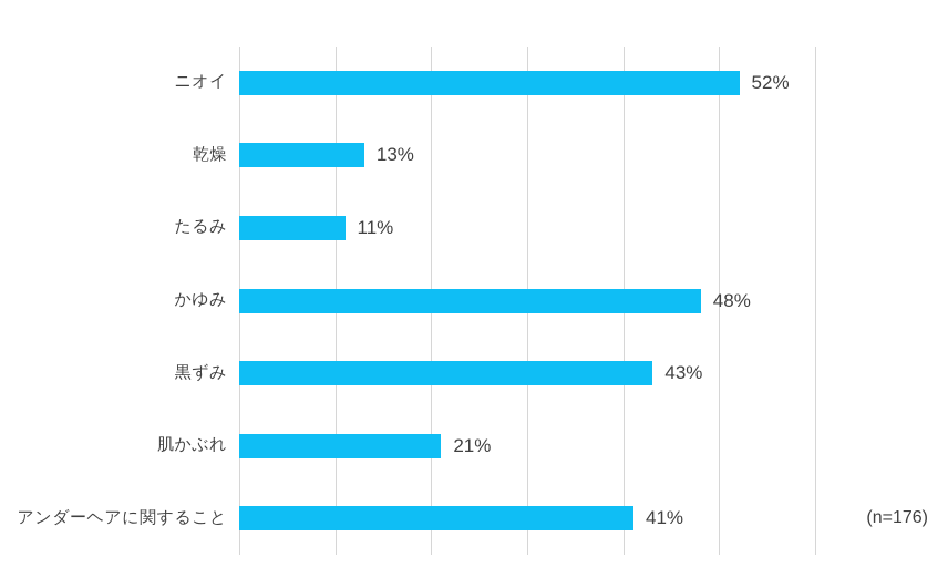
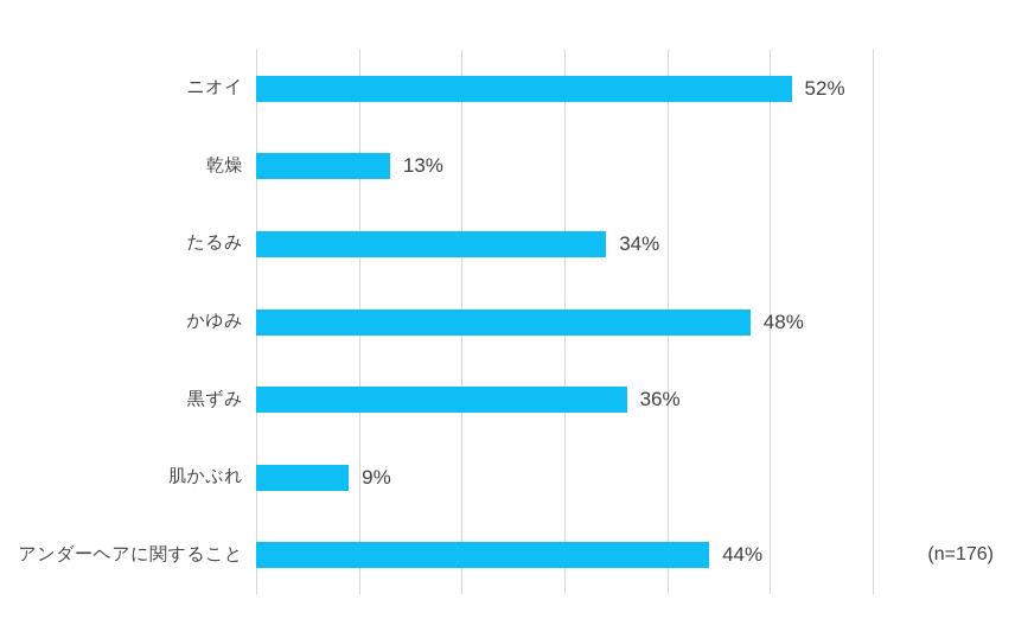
たるみ: 11% -> 34%
黒ずみ: 43% -> 36%
肌かぶれ: 21% -> 9%
アンダーヘアに関すること: 41% -> 44%
